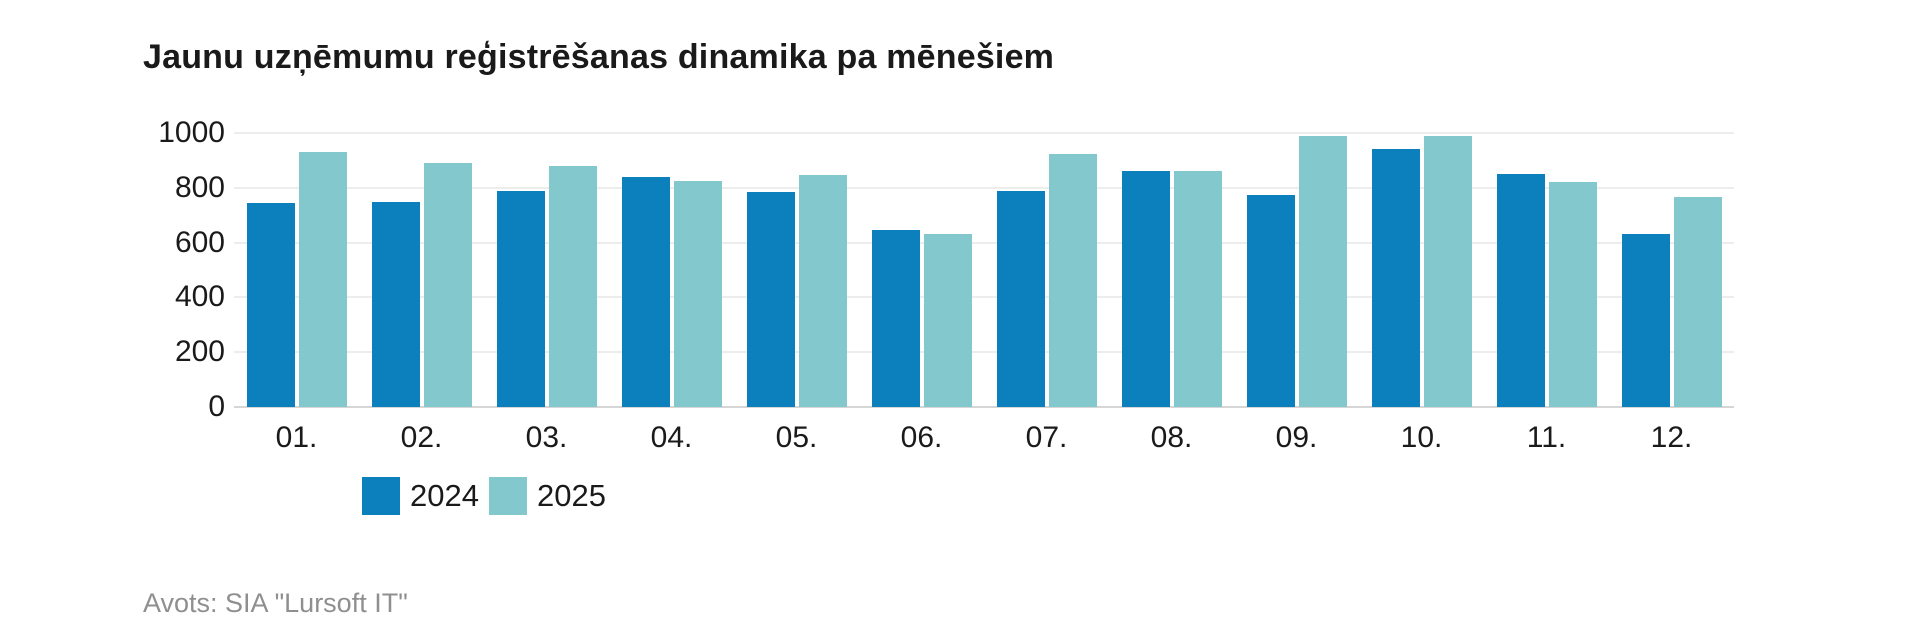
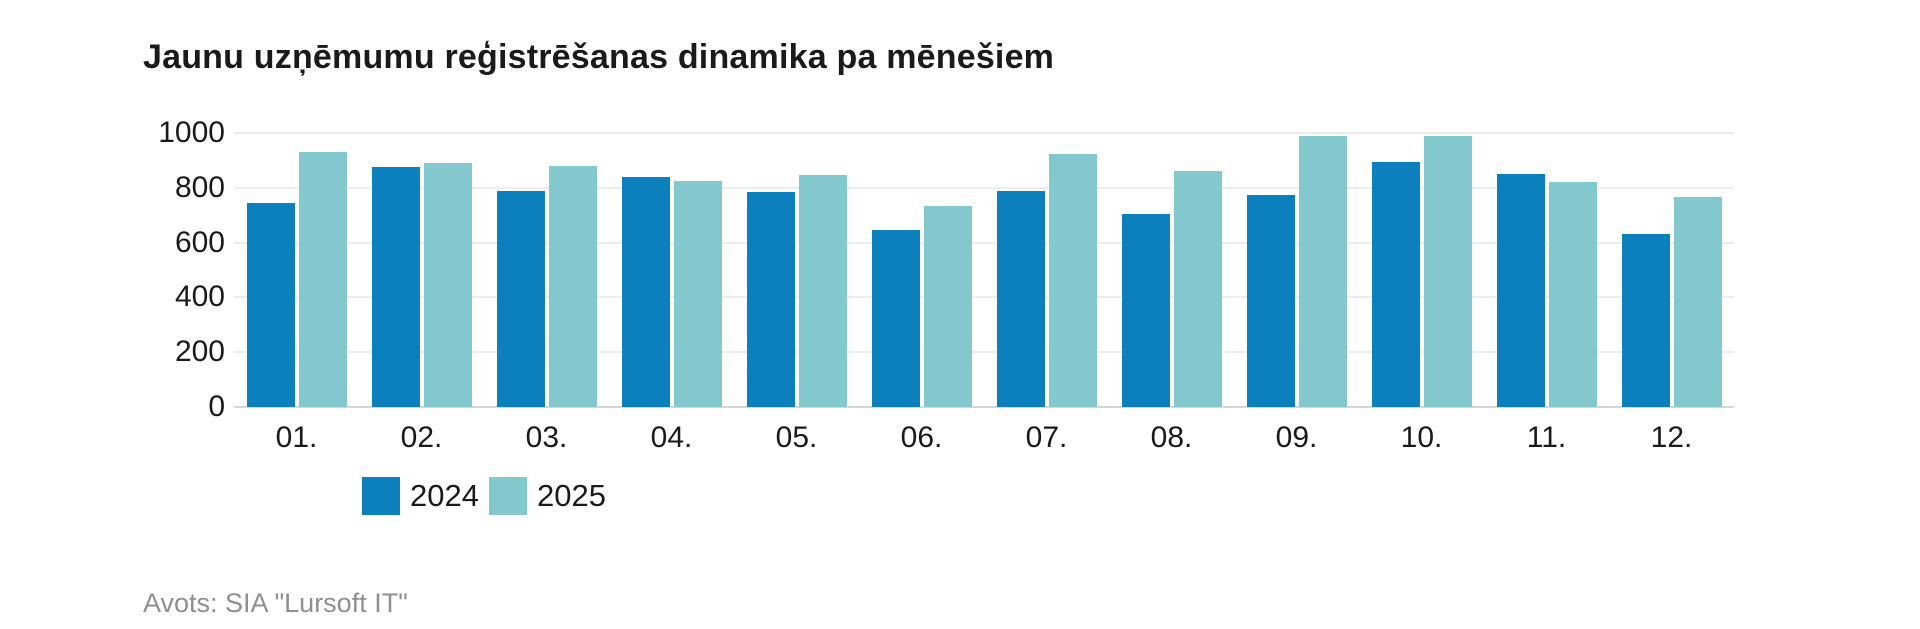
2024/02.: 750 -> 880
2025/06.: 630 -> 740
2024/08.: 860 -> 700
2024/10.: 940 -> 900
